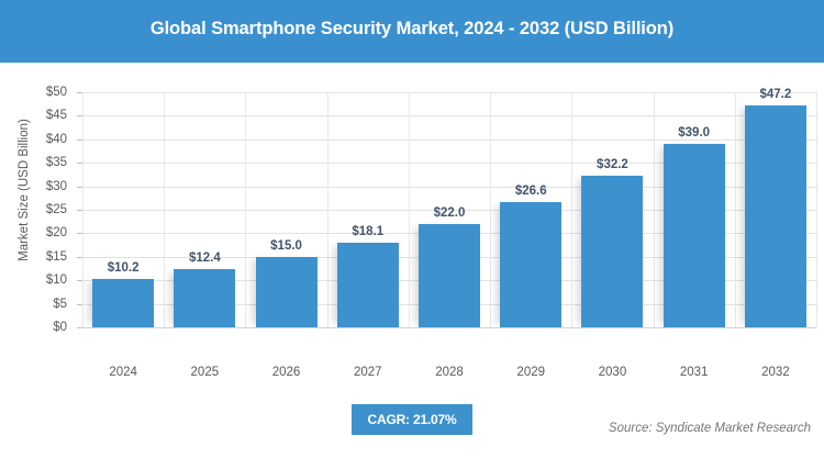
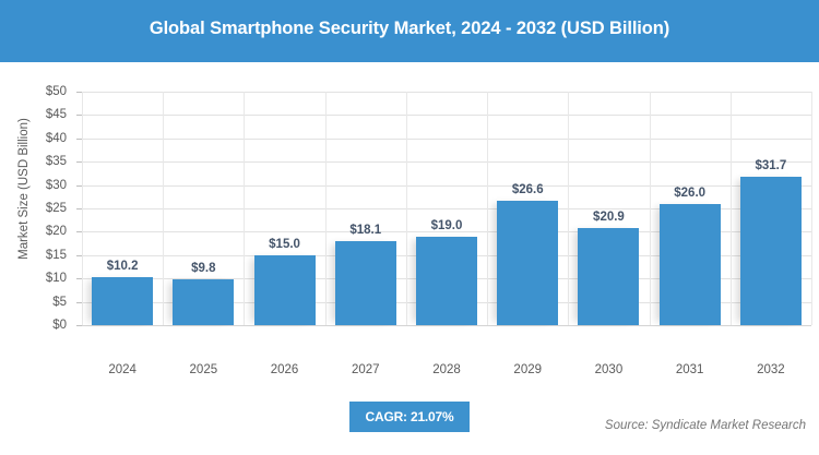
2025: $12.4 -> $9.8
2028: $22.0 -> $19.0
2030: $32.2 -> $20.9
2031: $39.0 -> $26.0
2032: $47.2 -> $31.7
